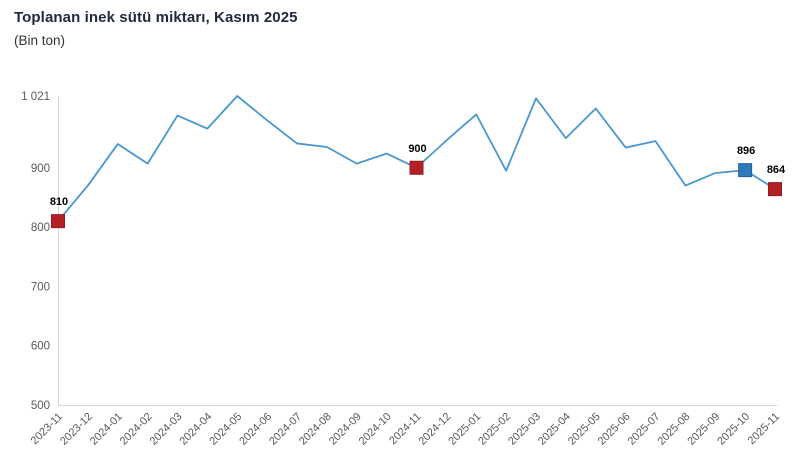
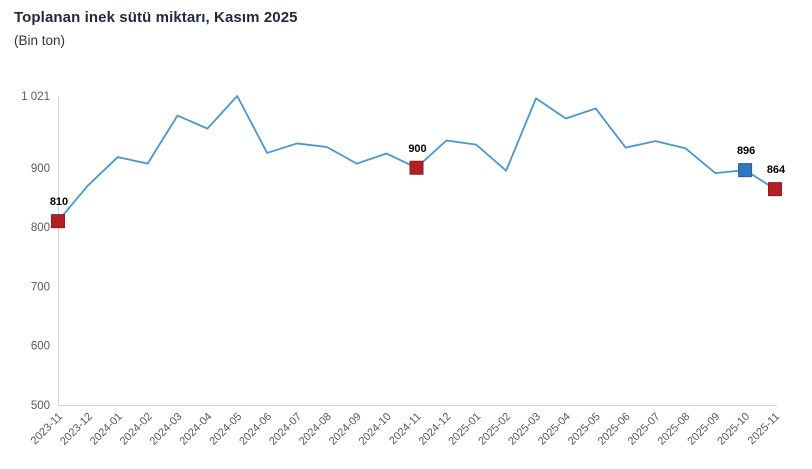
2024-01: 940 -> 920
2024-06: 980 -> 920
2025-01: 990 -> 940
2025-04: 950 -> 980
2025-08: 870 -> 930
